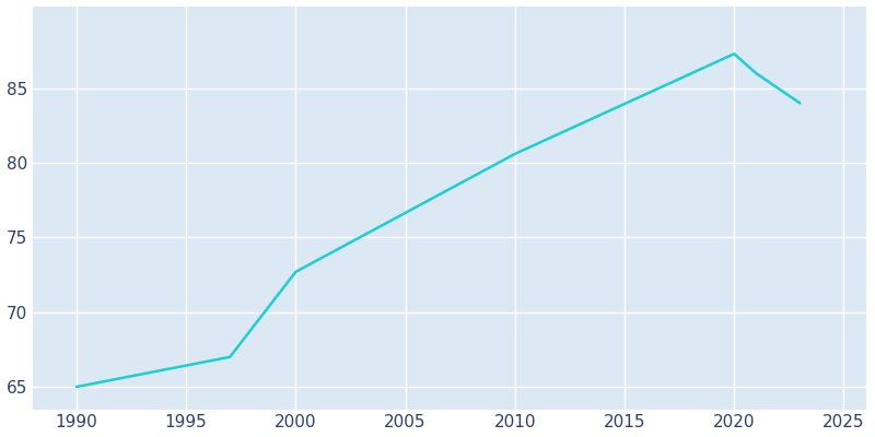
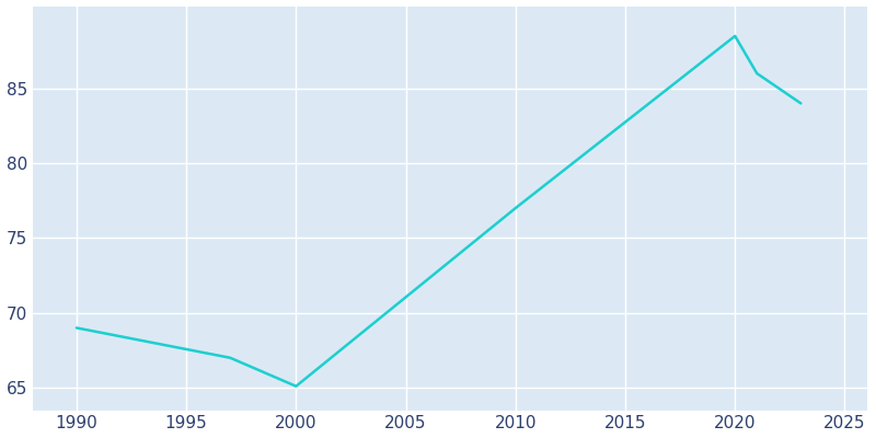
1990: 65.0 -> 69.0
2000: 72.7 -> 65.1
2010: 80.6 -> 77.0
2020: 87.3 -> 88.5
